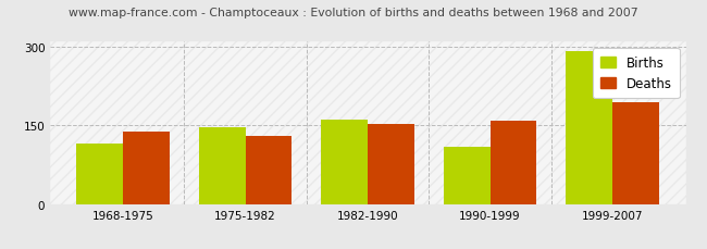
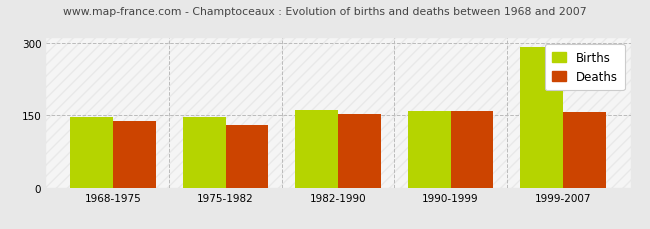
Births/1968-1975: 115 -> 147
Births/1990-1999: 110 -> 158
Deaths/1999-2007: 195 -> 156
